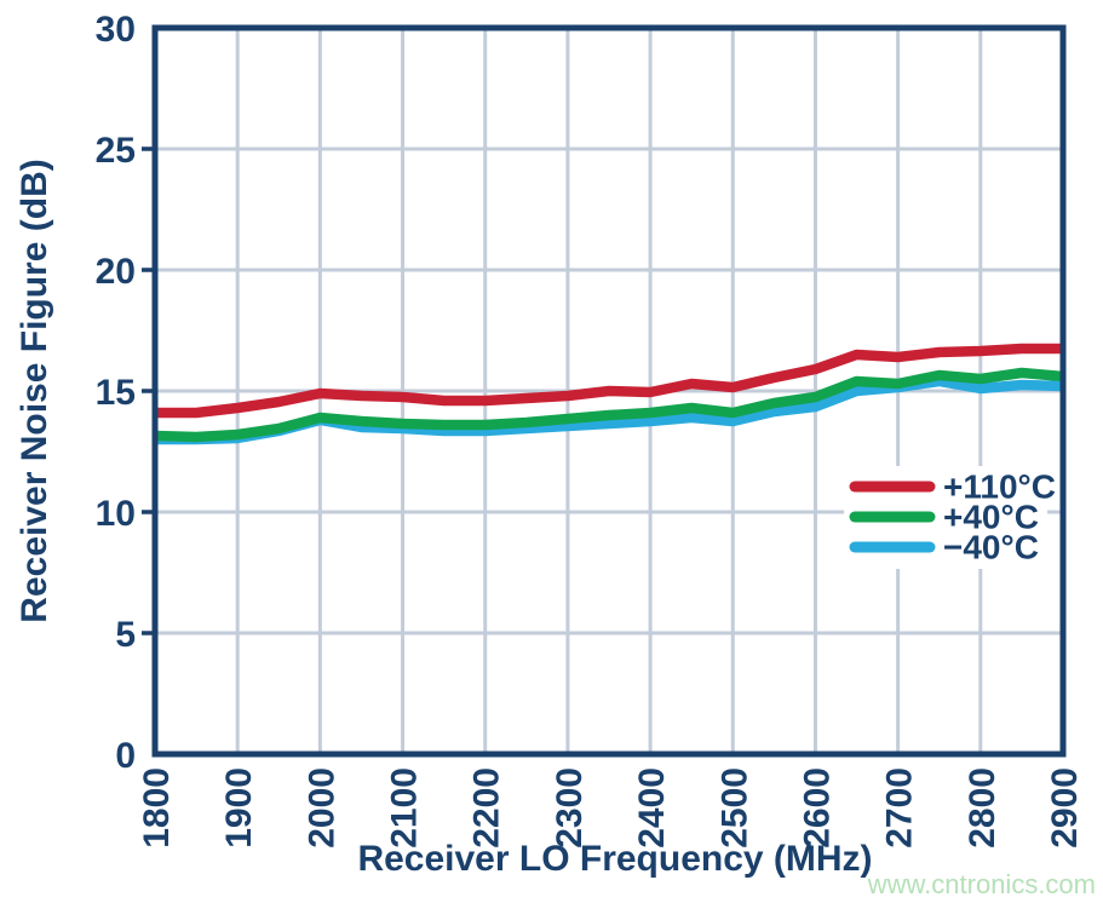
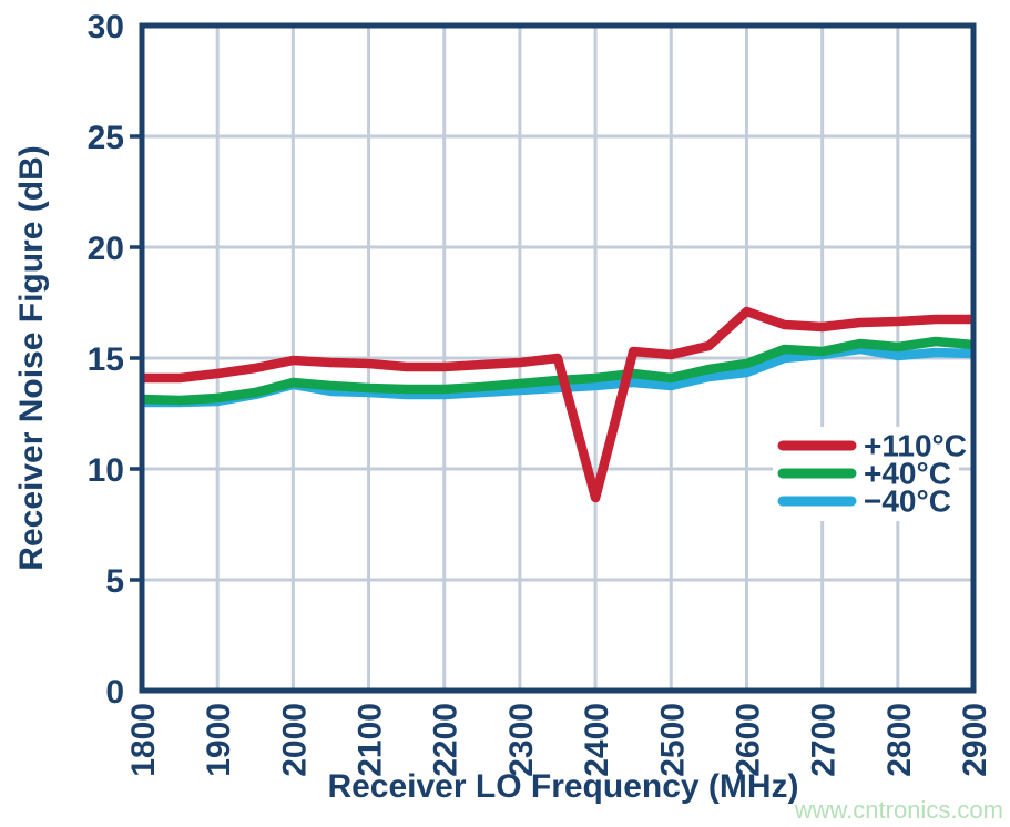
+110°C/2400: 14.9 -> 8.7
+110°C/2600: 15.9 -> 17.1
